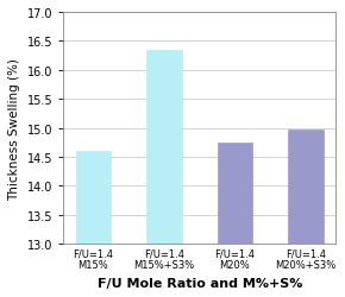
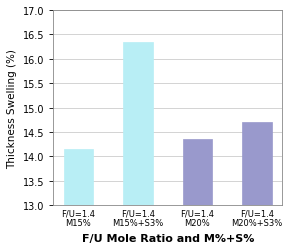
F/U=1.4 M15%: 14.60 -> 14.15
F/U=1.4 M20%: 14.75 -> 14.35
F/U=1.4 M20%+S3%: 14.97 -> 14.70
